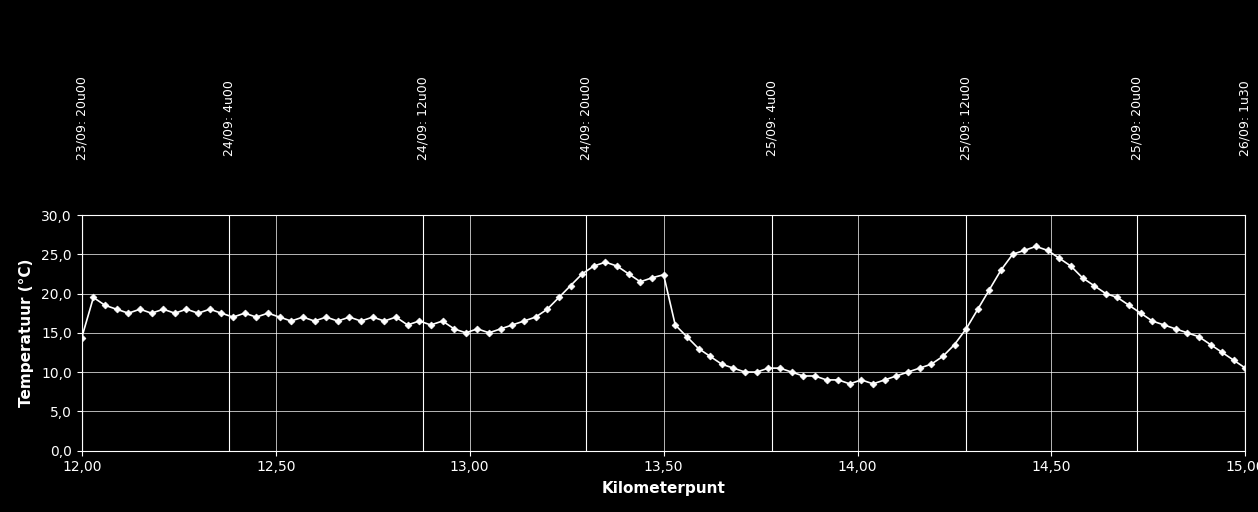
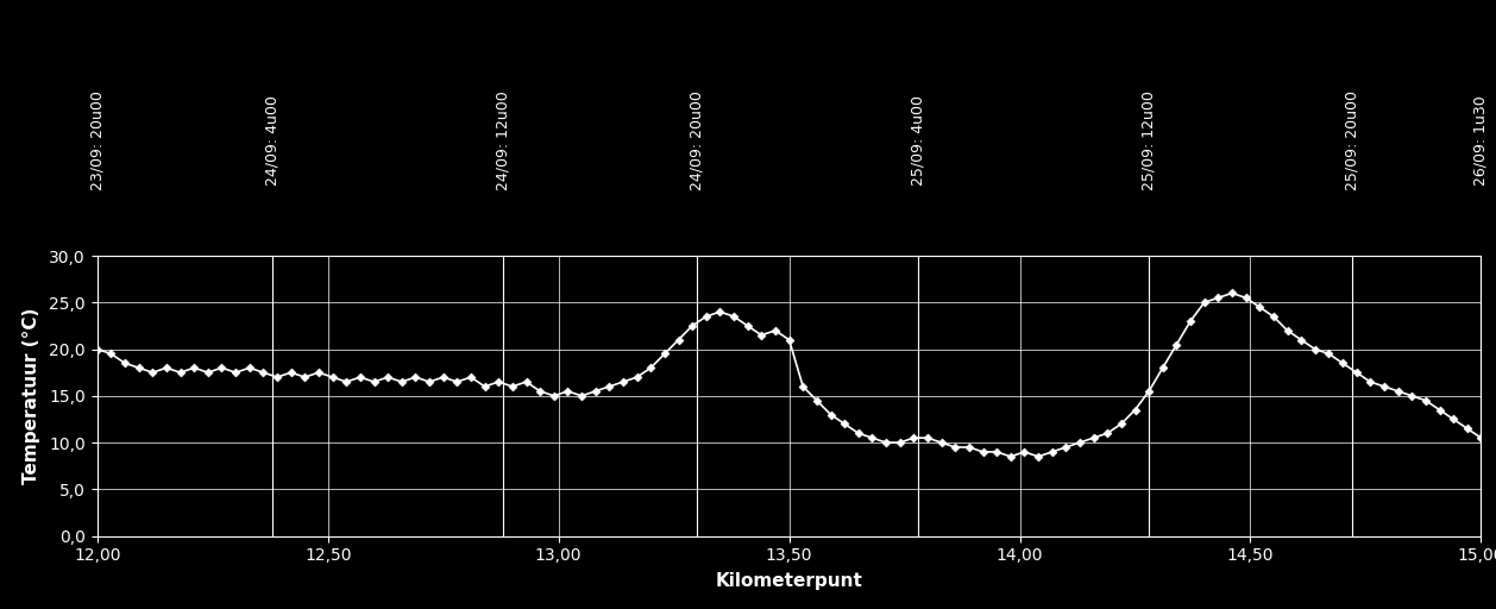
12,00: 14,4 -> 20,0
13,50: 22,4 -> 21,0
